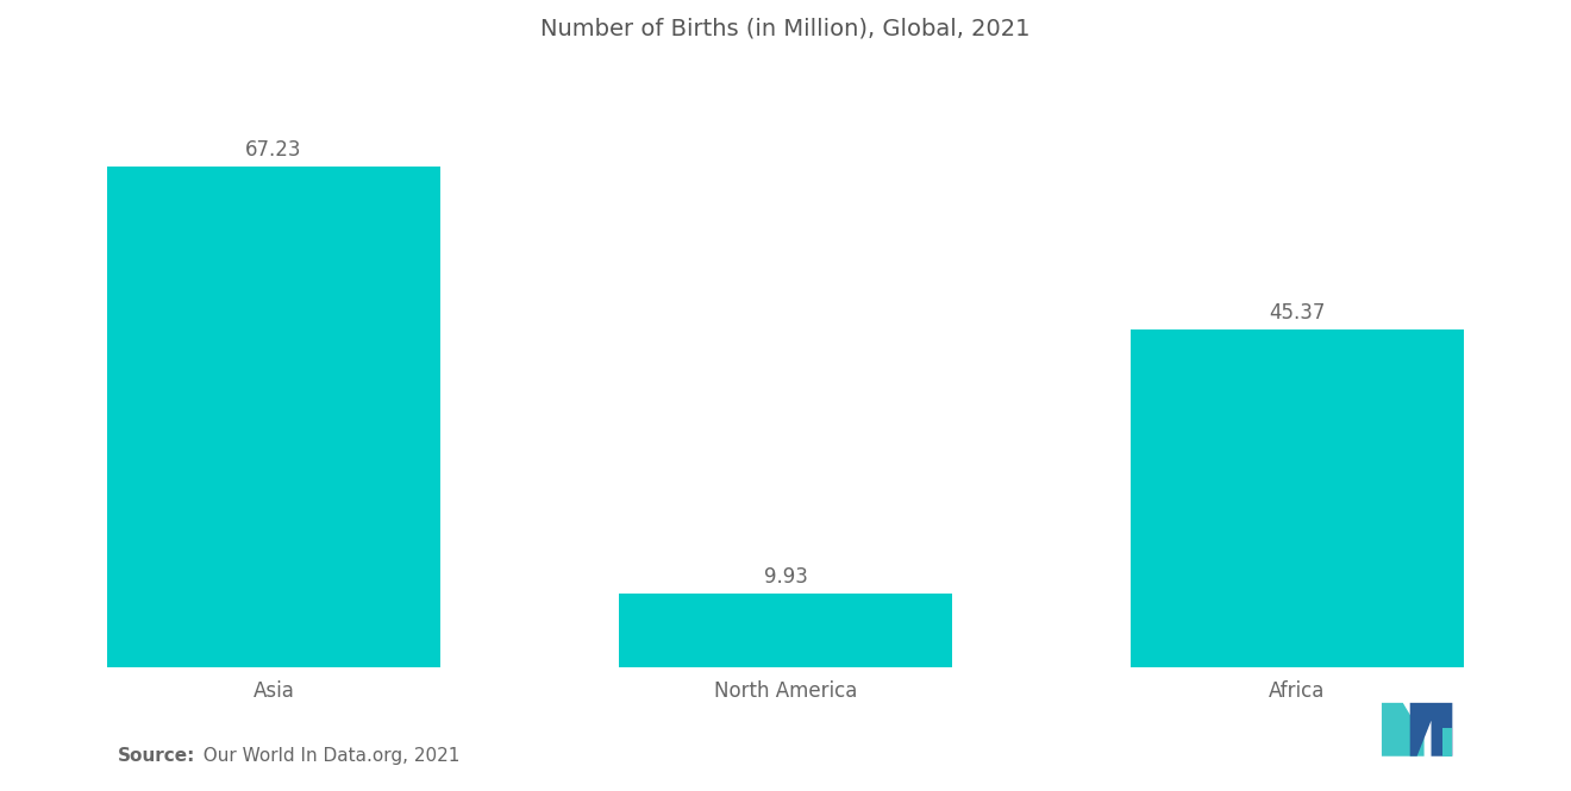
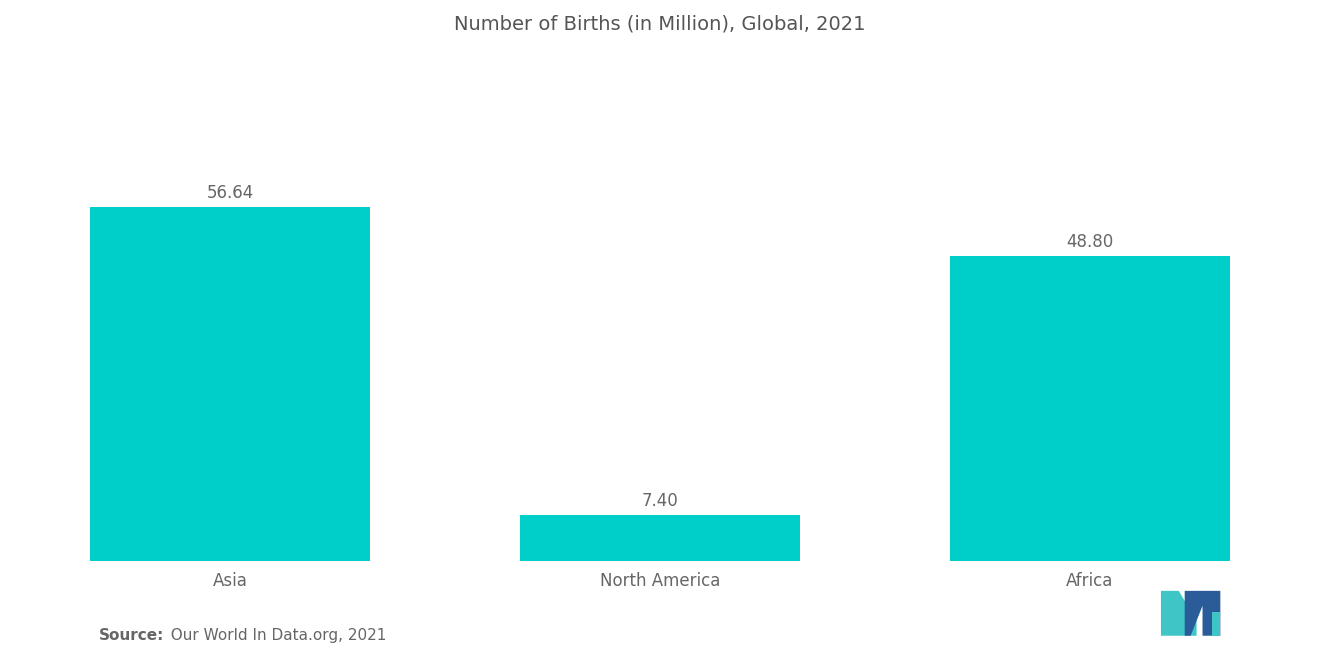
Asia: 67.23 -> 56.64
North America: 9.93 -> 7.40
Africa: 45.37 -> 48.80
